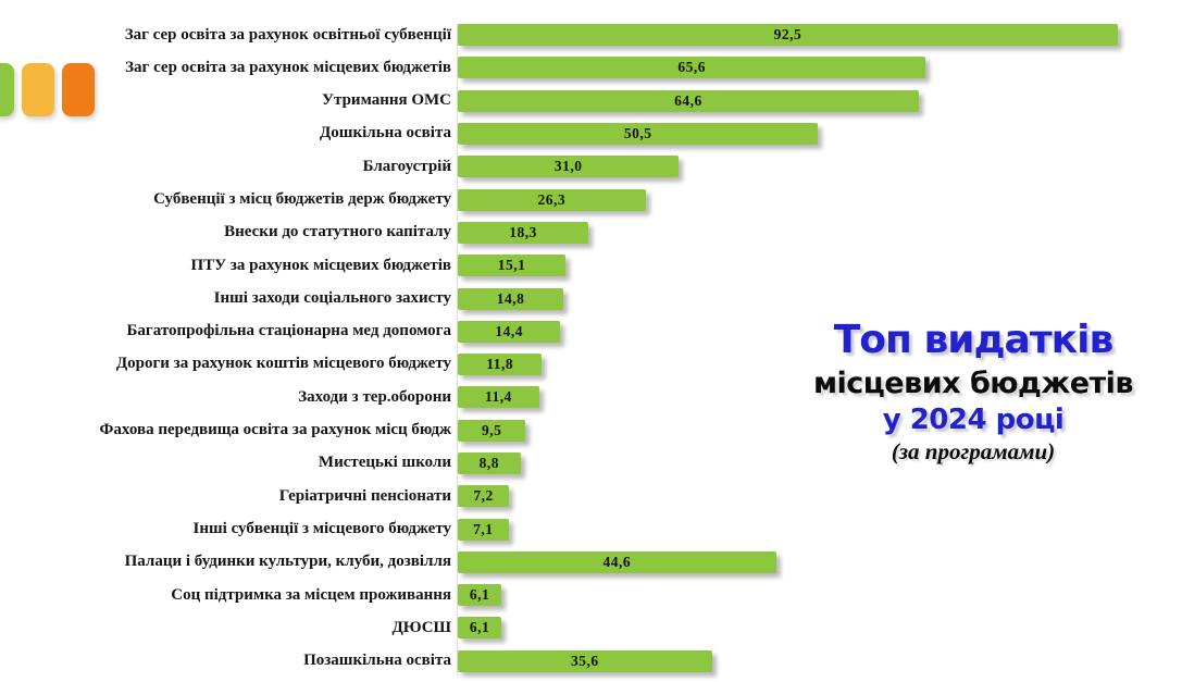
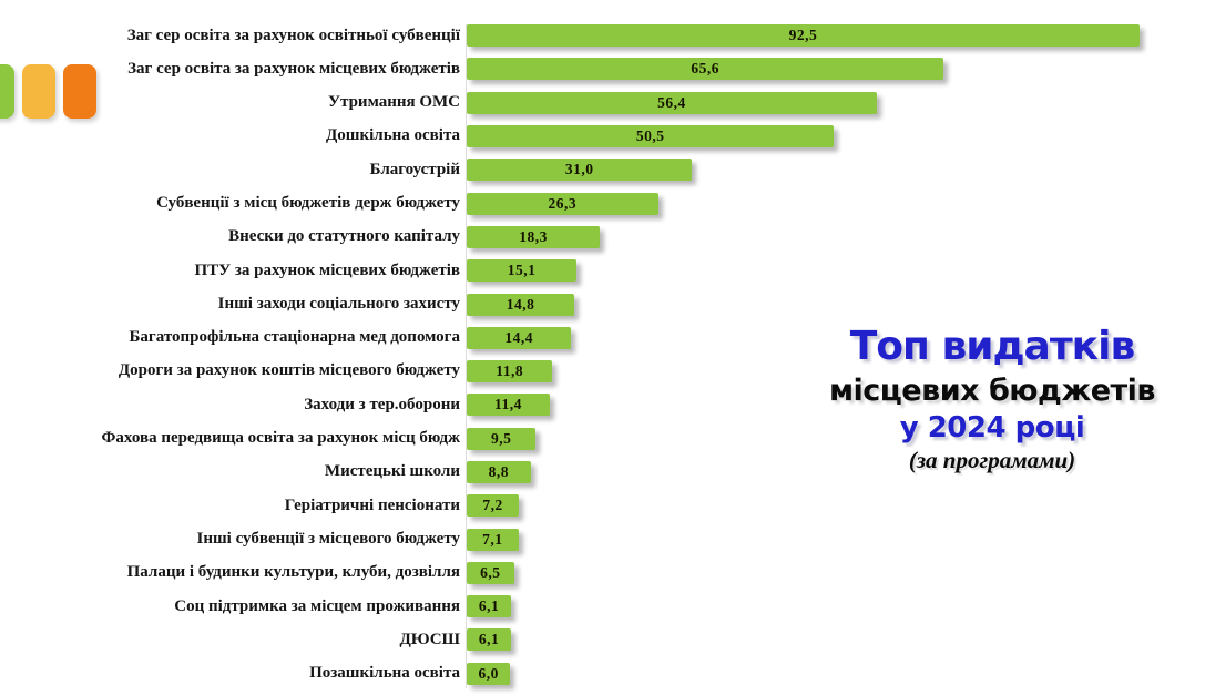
Утримання ОМС: 64,6 -> 56,4
Палаци і будинки культури, клуби, дозвілля: 44,6 -> 6,5
Позашкільна освіта: 35,6 -> 6,0
